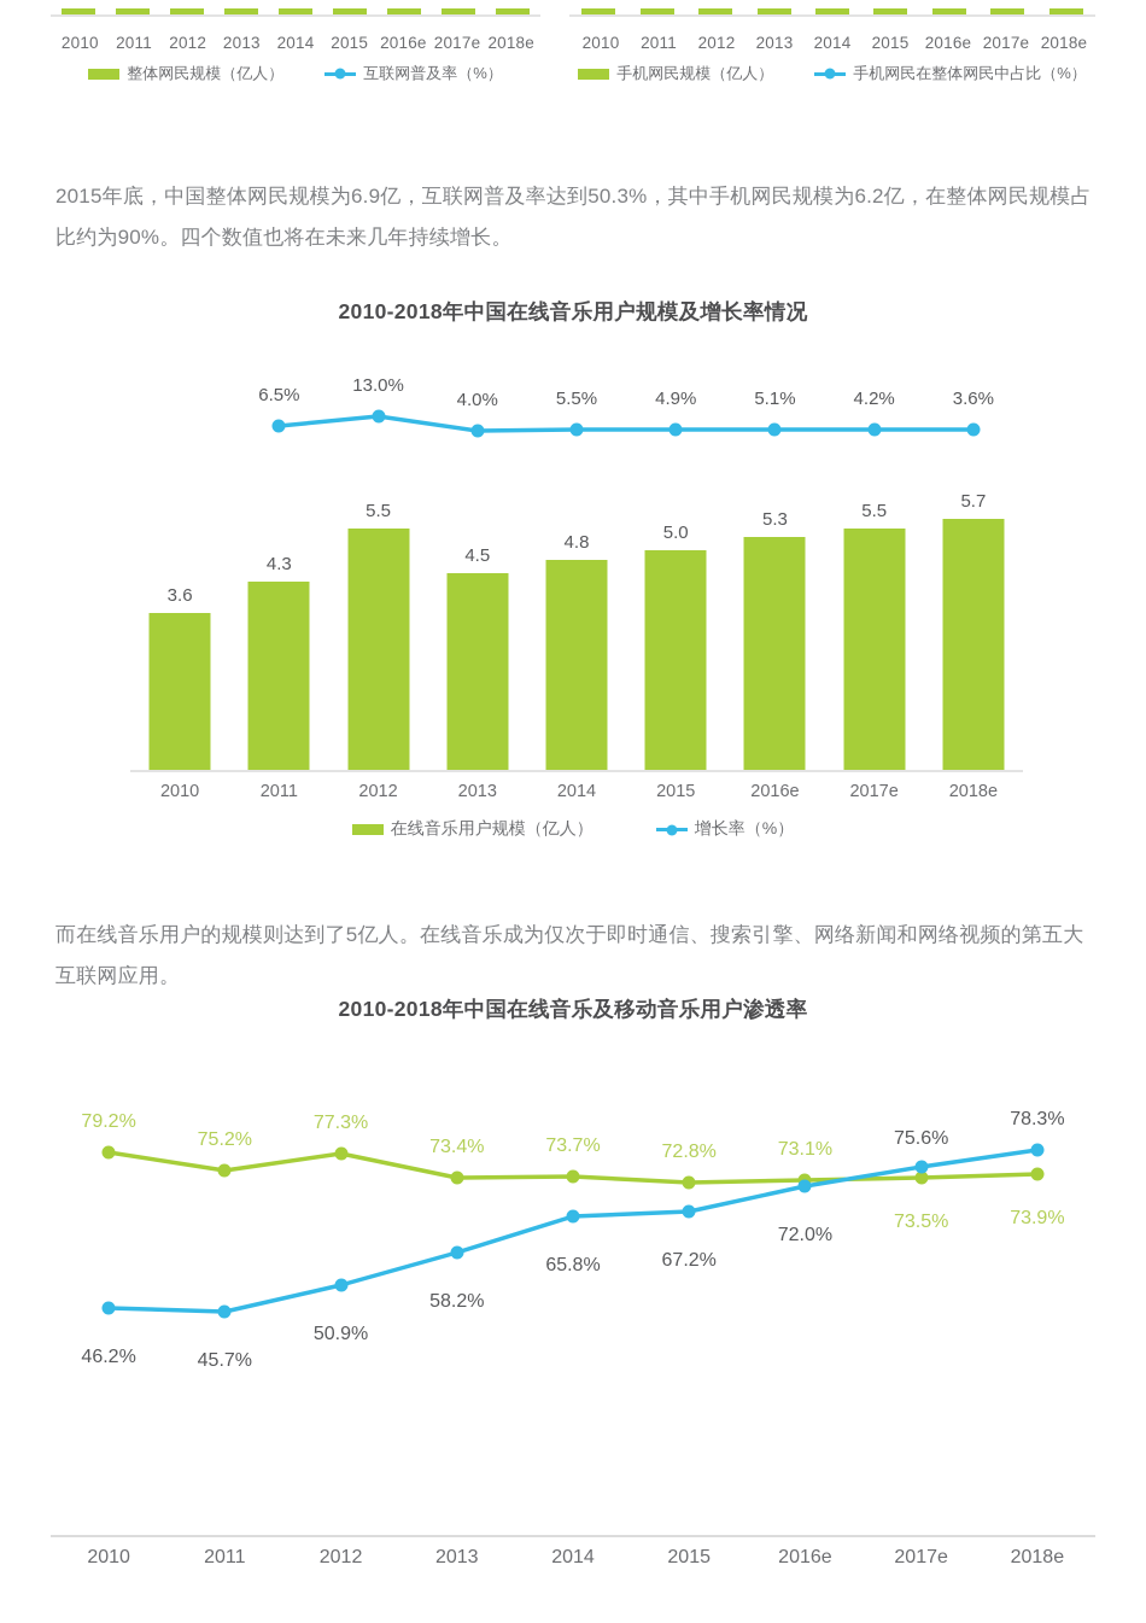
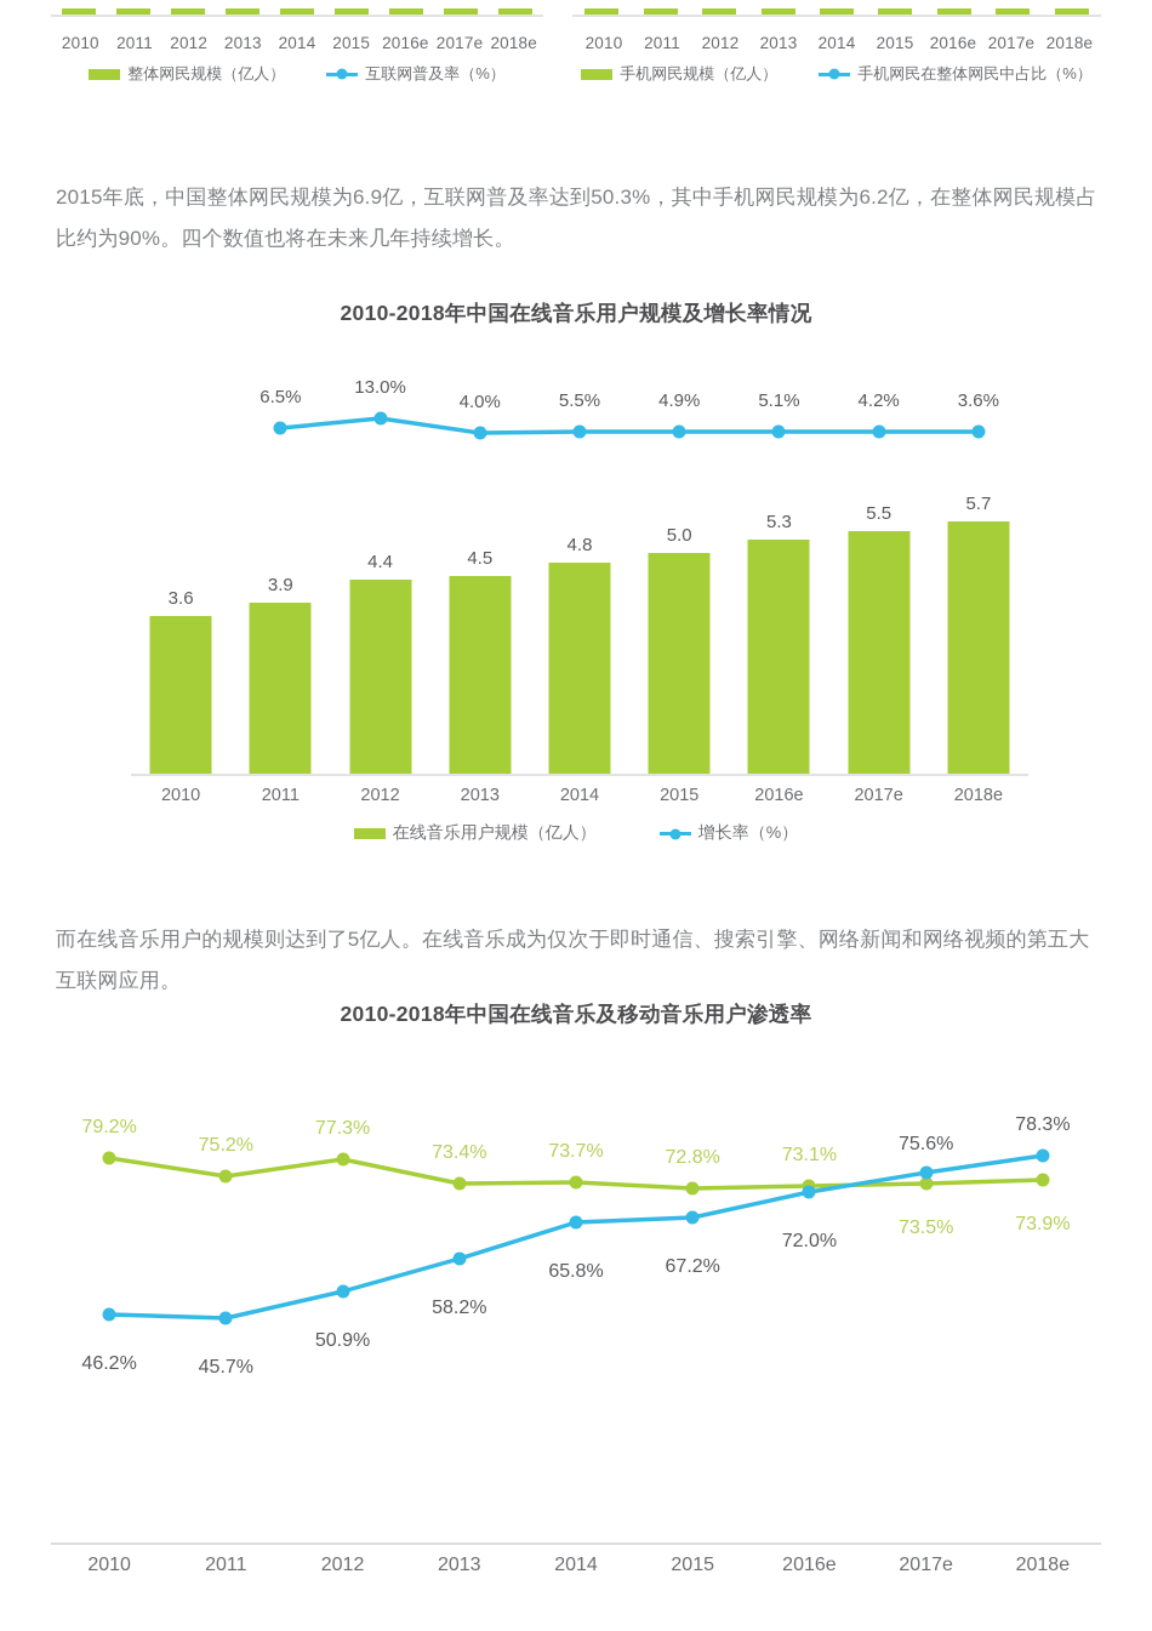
2010-2018年中国在线音乐用户规模及增长率情况/在线音乐用户规模（亿人）/2011: 4.3 -> 3.9
2010-2018年中国在线音乐用户规模及增长率情况/在线音乐用户规模（亿人）/2012: 5.5 -> 4.4
